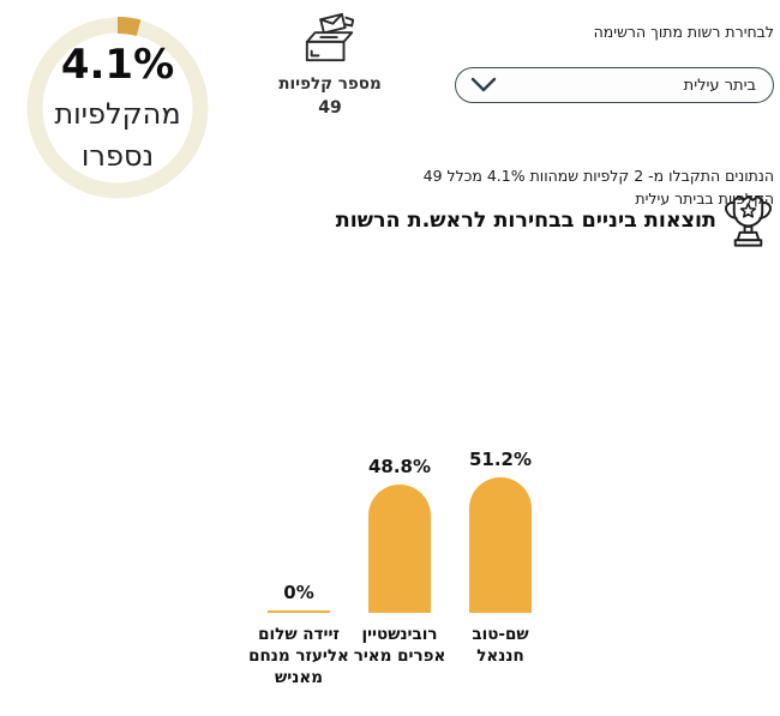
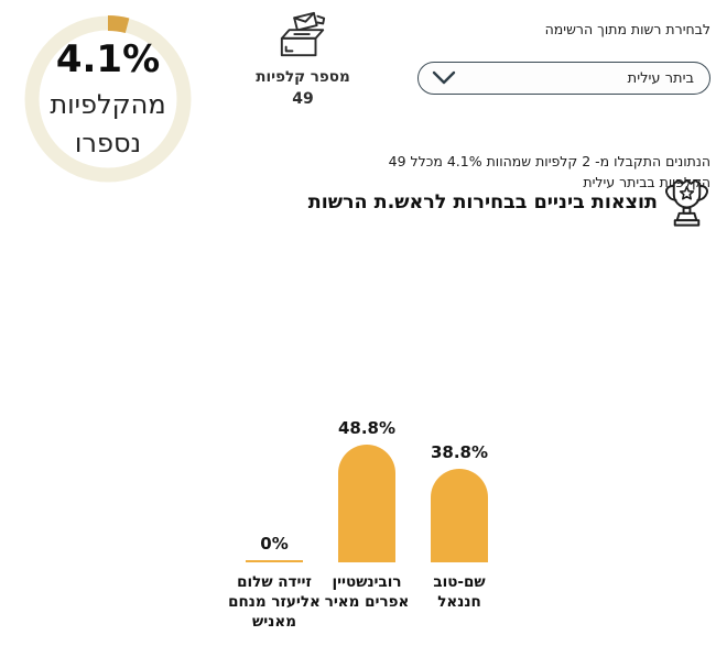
שם-טוב חננאל: 51.2% -> 38.8%
